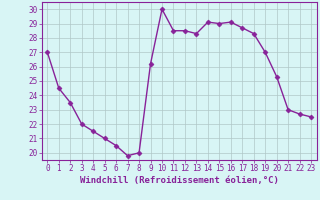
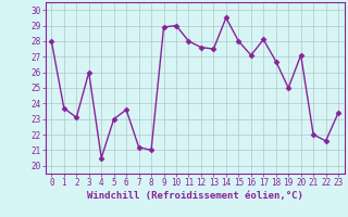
0: 27.0 -> 28.0
1: 24.5 -> 23.7
2: 23.5 -> 23.1
3: 22.0 -> 26.0
4: 21.5 -> 20.5
5: 21.0 -> 23.0
6: 20.5 -> 23.6
7: 19.8 -> 21.2
8: 20.0 -> 21.0
9: 26.2 -> 28.9
10: 30.0 -> 29.0
11: 28.5 -> 28.0
12: 28.5 -> 27.6
13: 28.3 -> 27.5
14: 29.1 -> 29.5
15: 29.0 -> 28.0
16: 29.1 -> 27.1
17: 28.7 -> 28.1
18: 28.3 -> 26.7
19: 27.0 -> 25.0
20: 25.3 -> 27.1
21: 23.0 -> 22.0
22: 22.7 -> 21.6
23: 22.5 -> 23.4
